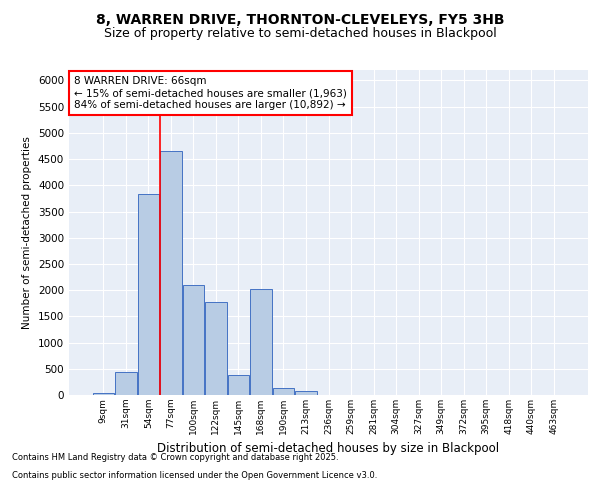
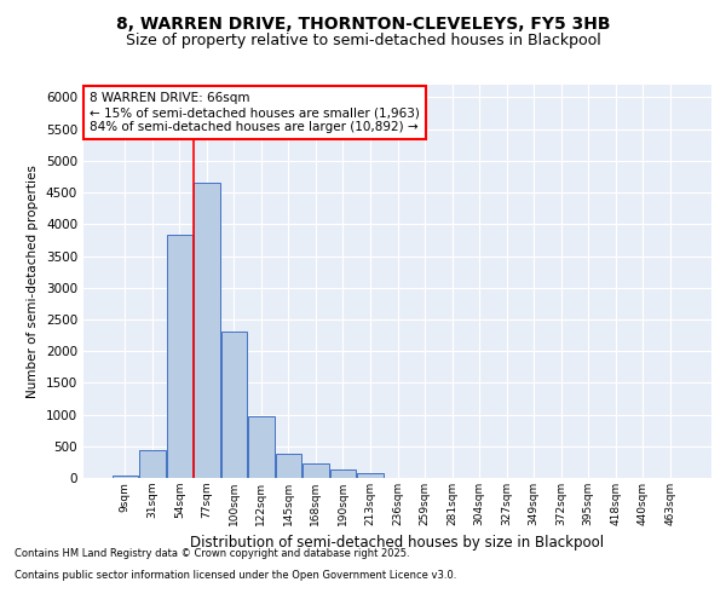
100sqm: 2100 -> 2300
122sqm: 1780 -> 970
168sqm: 2020 -> 230
